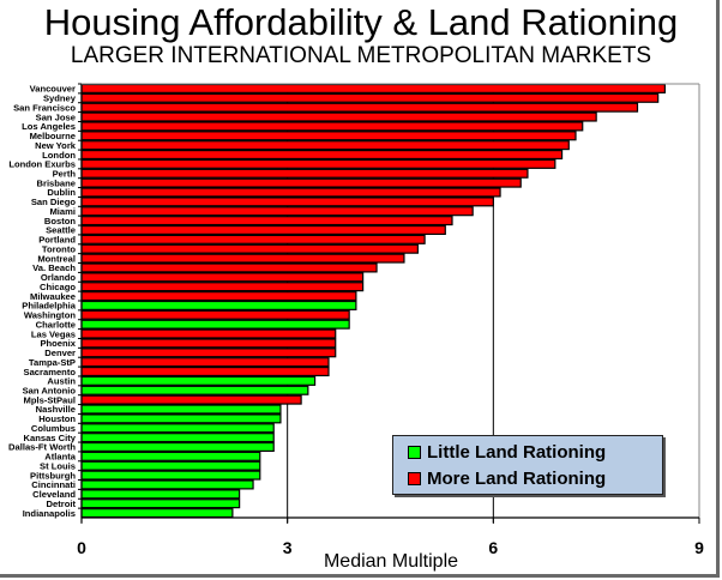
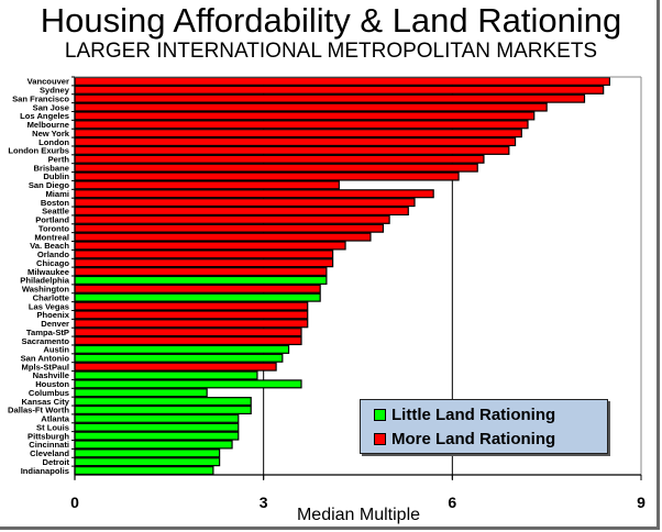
San Diego: 6.0 -> 4.2
Houston: 2.9 -> 3.6
Columbus: 2.8 -> 2.1
